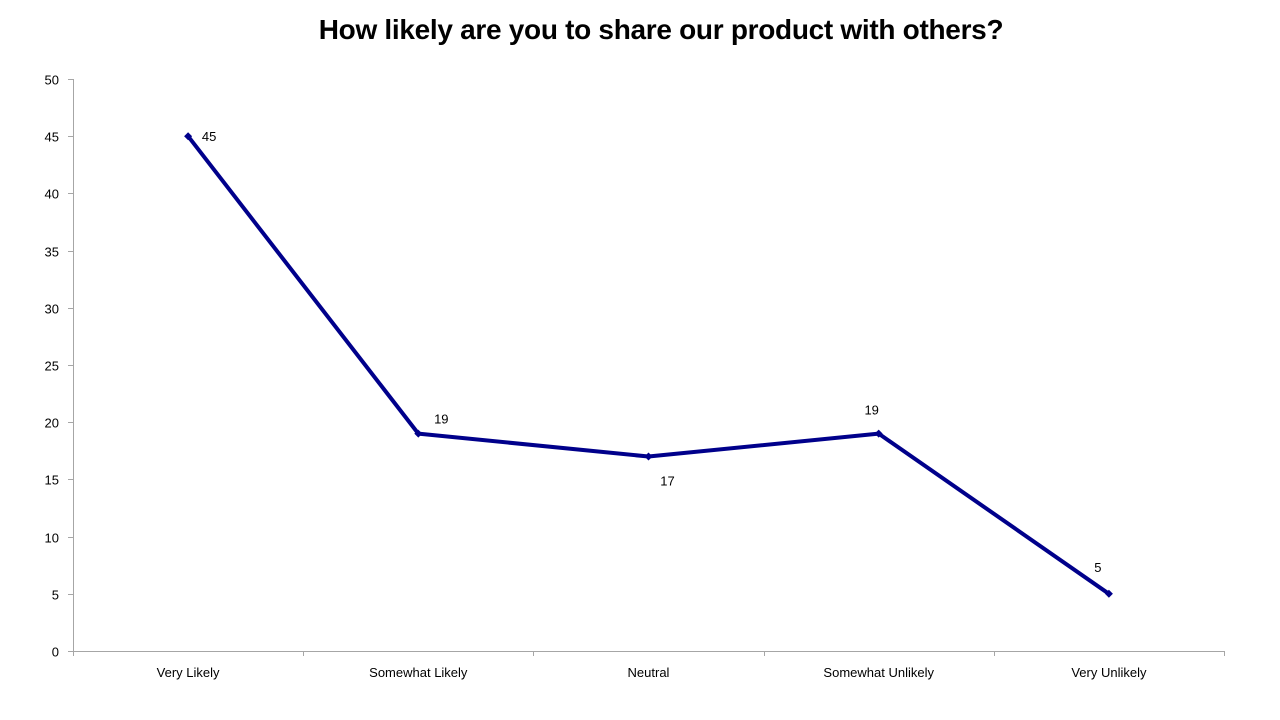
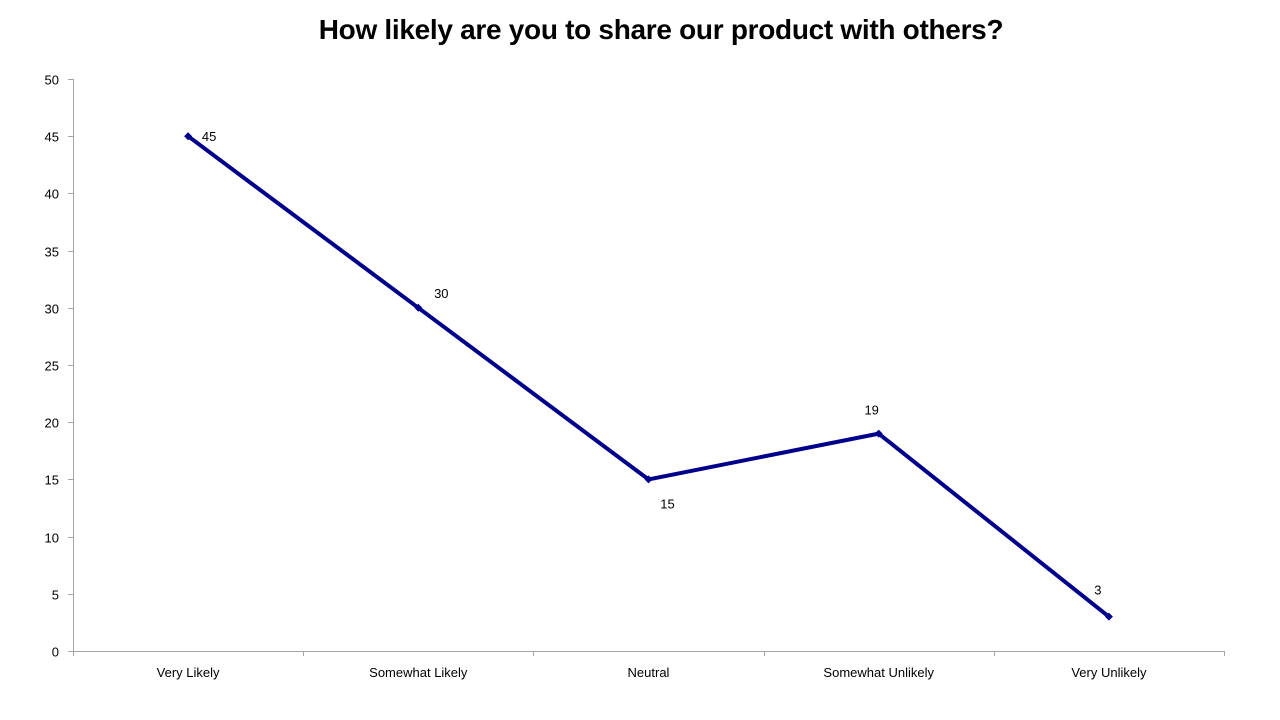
Somewhat Likely: 19 -> 30
Neutral: 17 -> 15
Very Unlikely: 5 -> 3
